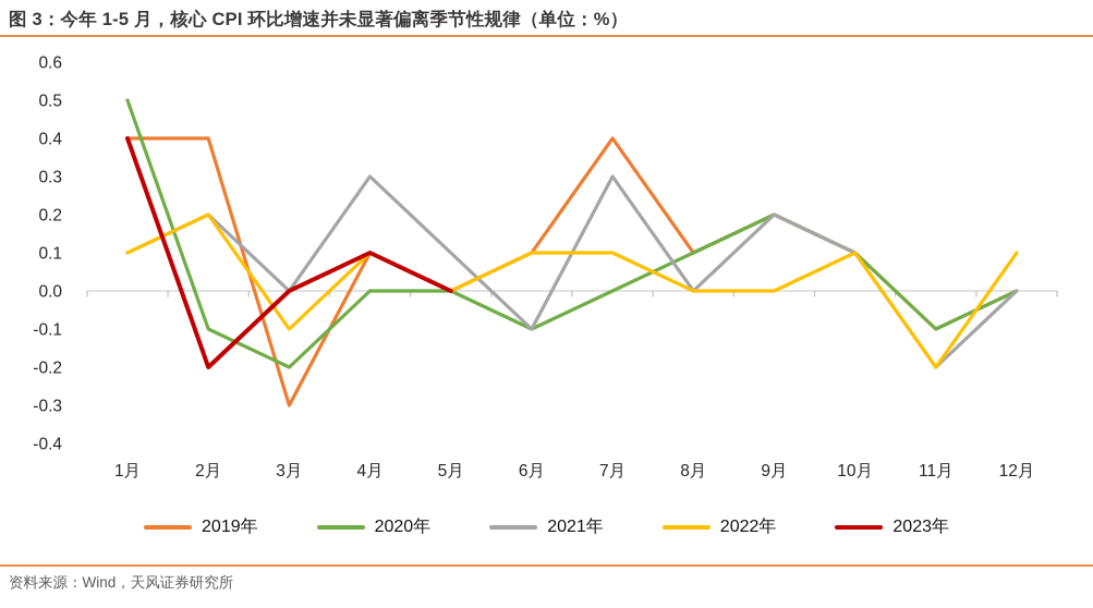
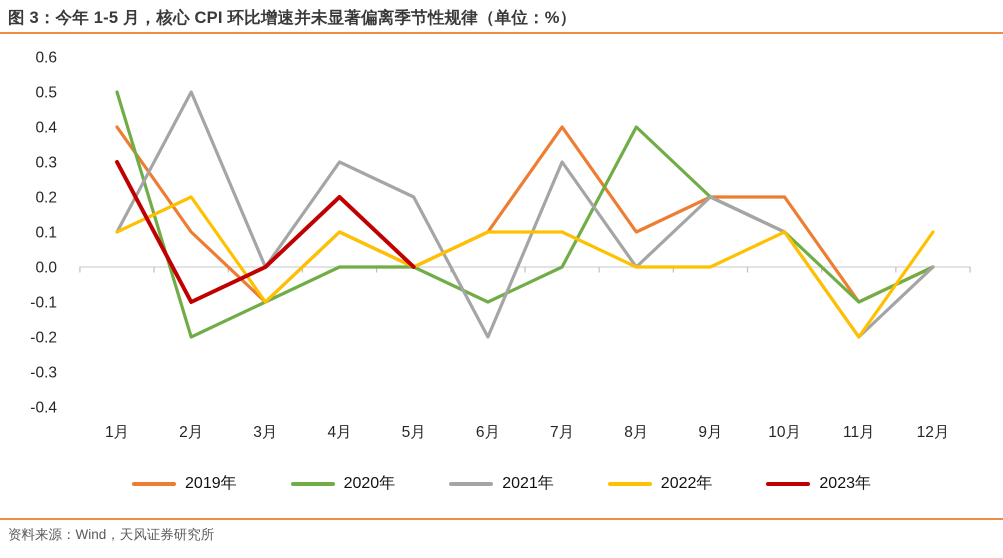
2023年/1月: 0.4 -> 0.3
2019年/2月: 0.4 -> 0.1
2020年/2月: -0.1 -> -0.2
2021年/2月: 0.2 -> 0.5
2023年/2月: -0.2 -> -0.1
2019年/3月: -0.3 -> -0.1
2020年/3月: -0.2 -> -0.1
2023年/4月: 0.1 -> 0.2
2021年/5月: 0.1 -> 0.2
2021年/6月: -0.1 -> -0.2
2020年/8月: 0.1 -> 0.4
2019年/10月: 0.1 -> 0.2
